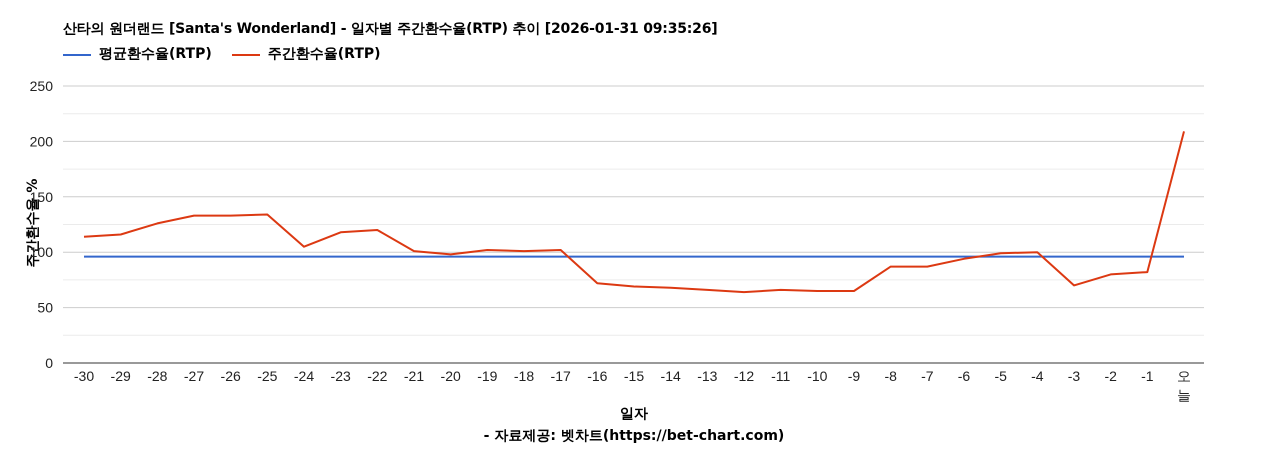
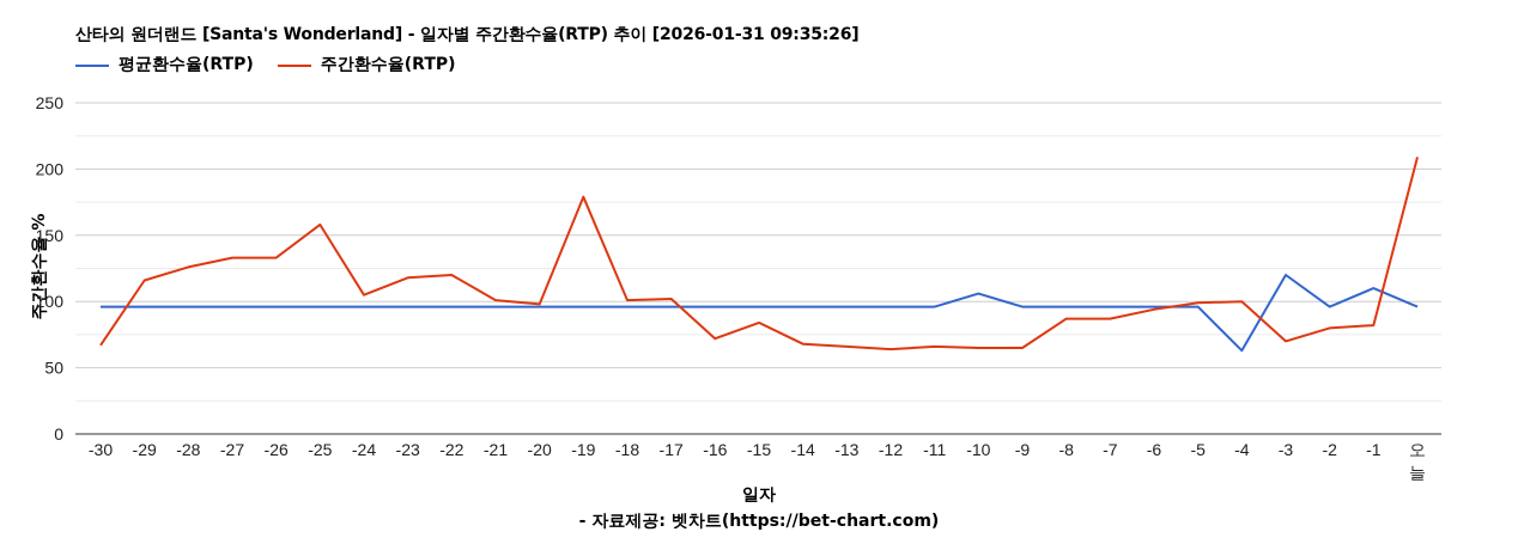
주간환수율(RTP)/-30: 114 -> 67
주간환수율(RTP)/-25: 134 -> 158
주간환수율(RTP)/-19: 102 -> 179
주간환수율(RTP)/-15: 69 -> 84
평균환수율(RTP)/-10: 96 -> 106
평균환수율(RTP)/-4: 96 -> 63
평균환수율(RTP)/-3: 96 -> 120
평균환수율(RTP)/-1: 96 -> 110
